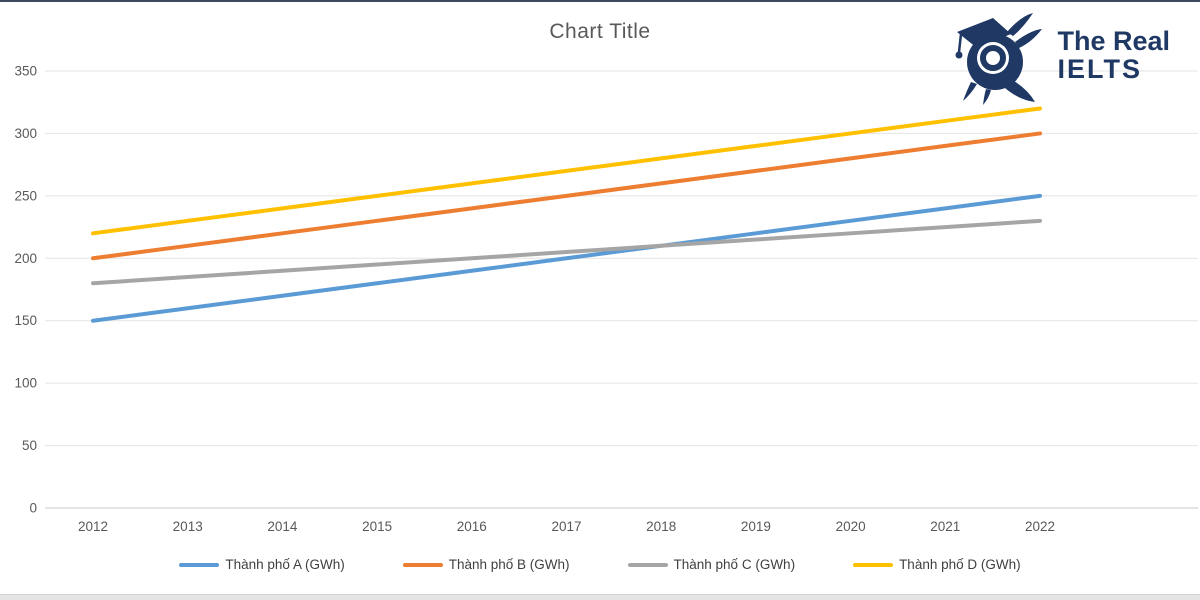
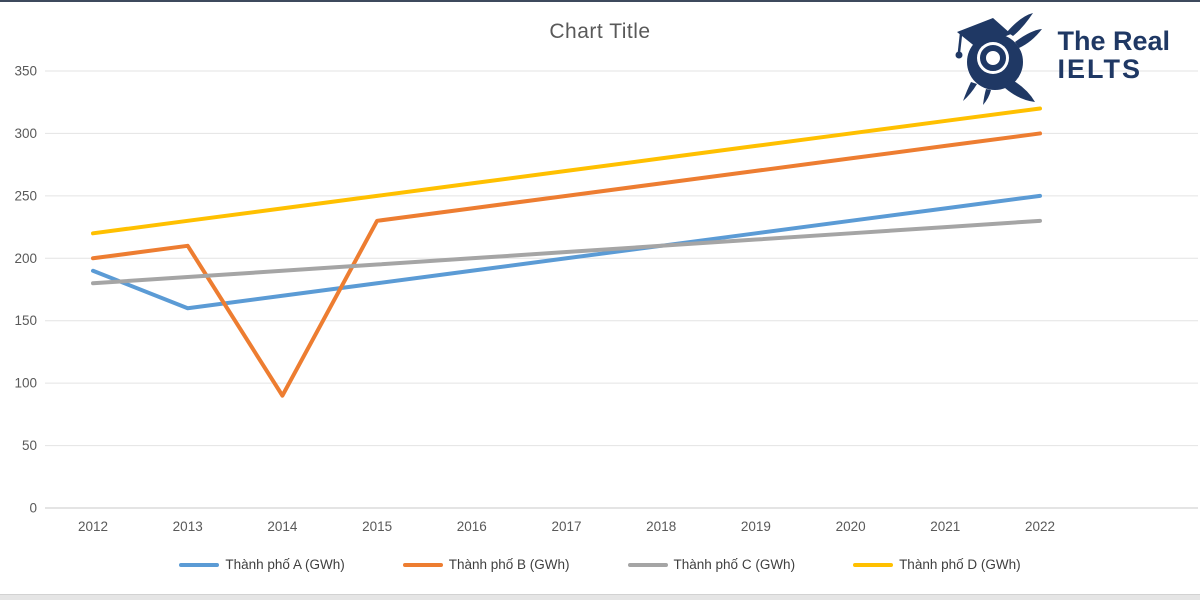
Thành phố A (GWh)/2012: 150 -> 190
Thành phố B (GWh)/2014: 220 -> 90
